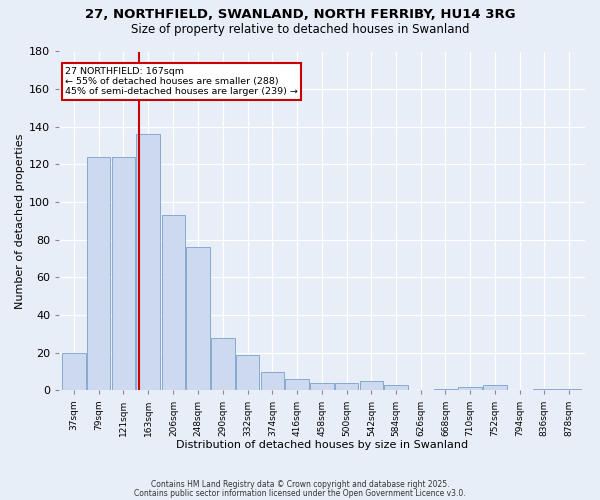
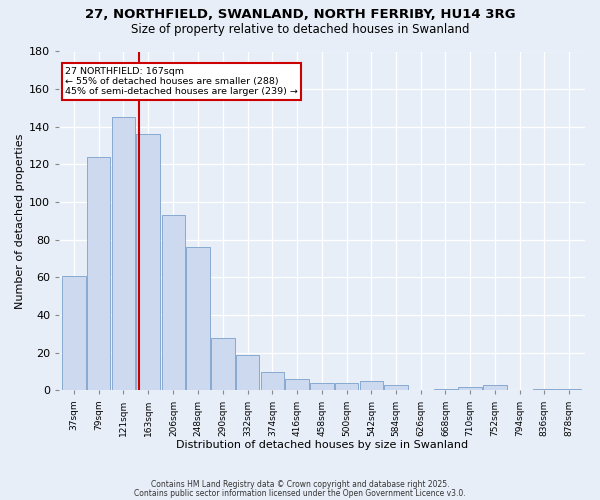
37sqm: 20 -> 61
121sqm: 124 -> 145
